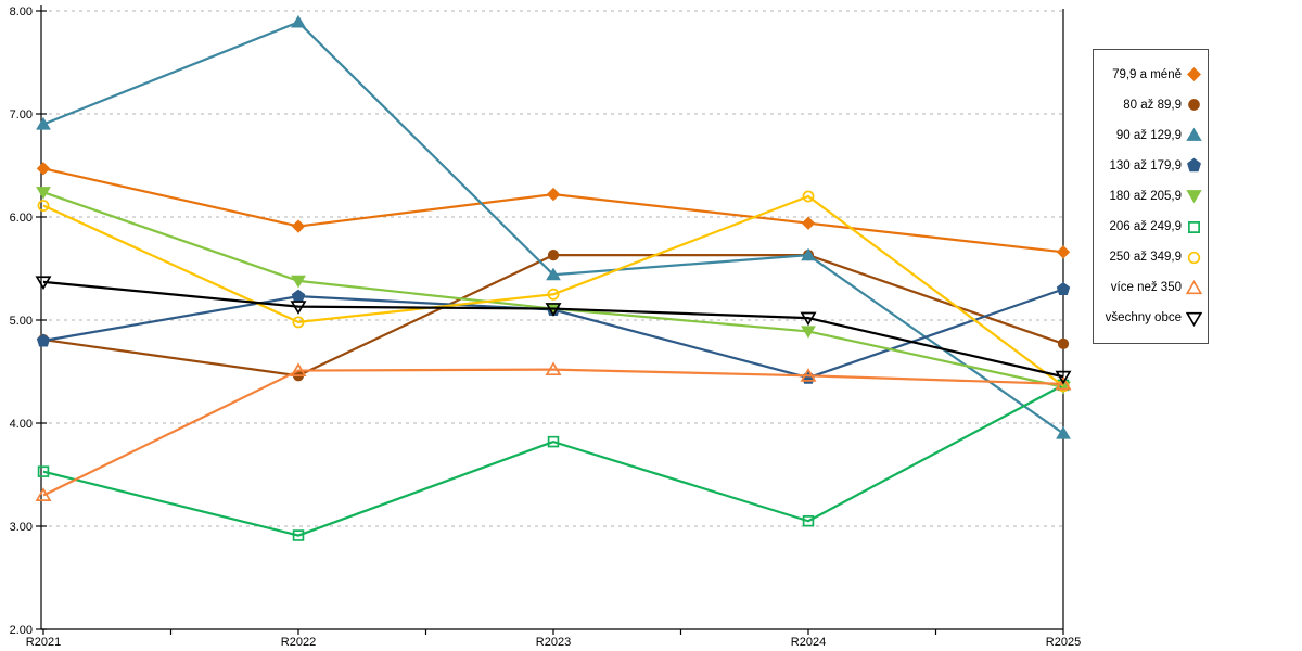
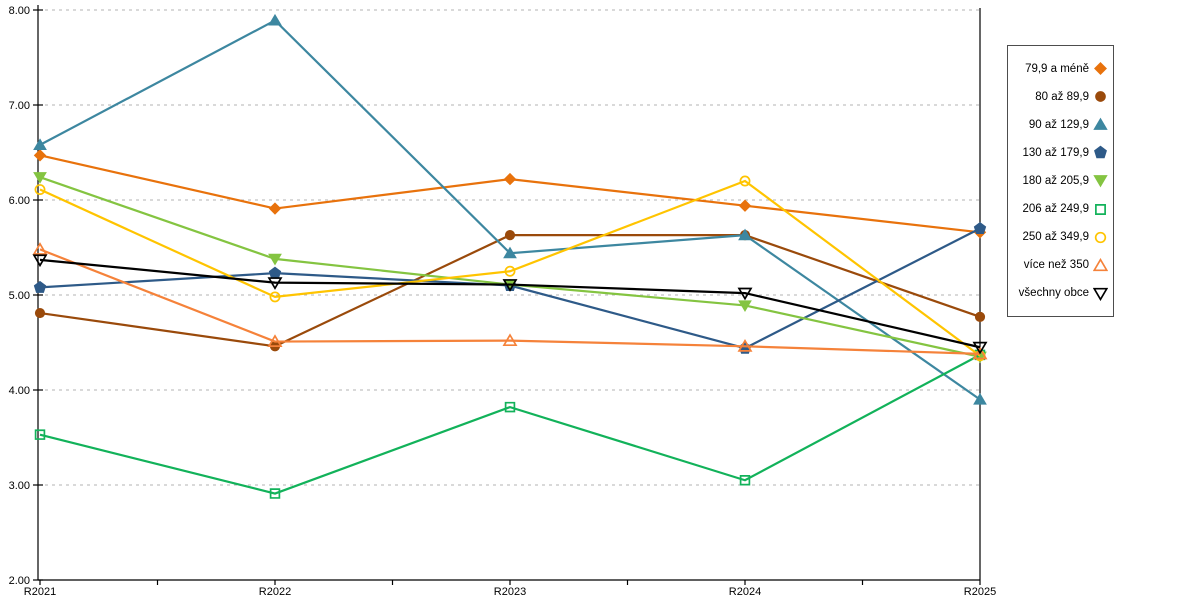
90 až 129,9/R2021: 6.9 -> 6.6
130 až 179,9/R2021: 4.8 -> 5.1
více než 350/R2021: 3.3 -> 5.5
130 až 179,9/R2025: 5.3 -> 5.7
